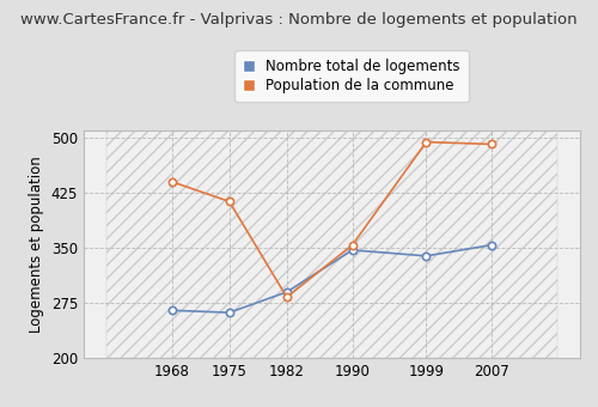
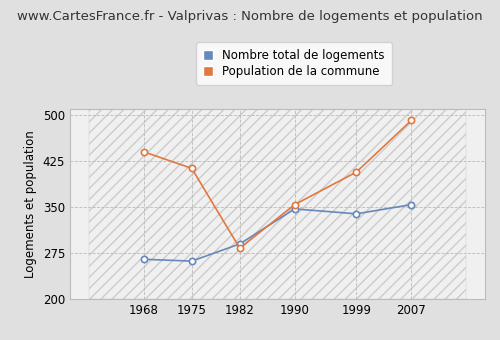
Population de la commune/1999: 494 -> 407
